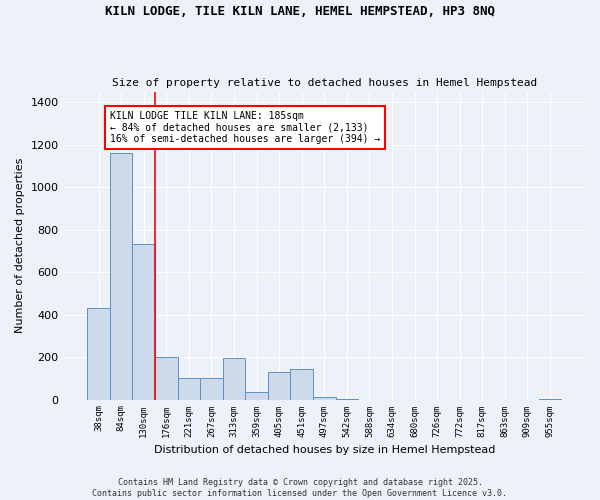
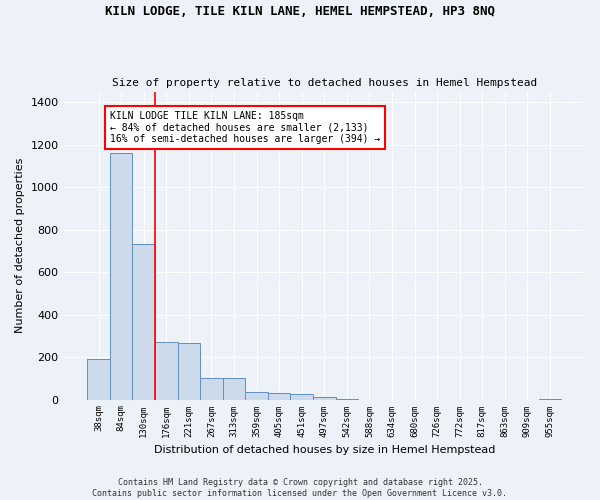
38sqm: 430 -> 193
176sqm: 200 -> 270
221sqm: 100 -> 265
313sqm: 195 -> 103
405sqm: 130 -> 32
451sqm: 145 -> 25
